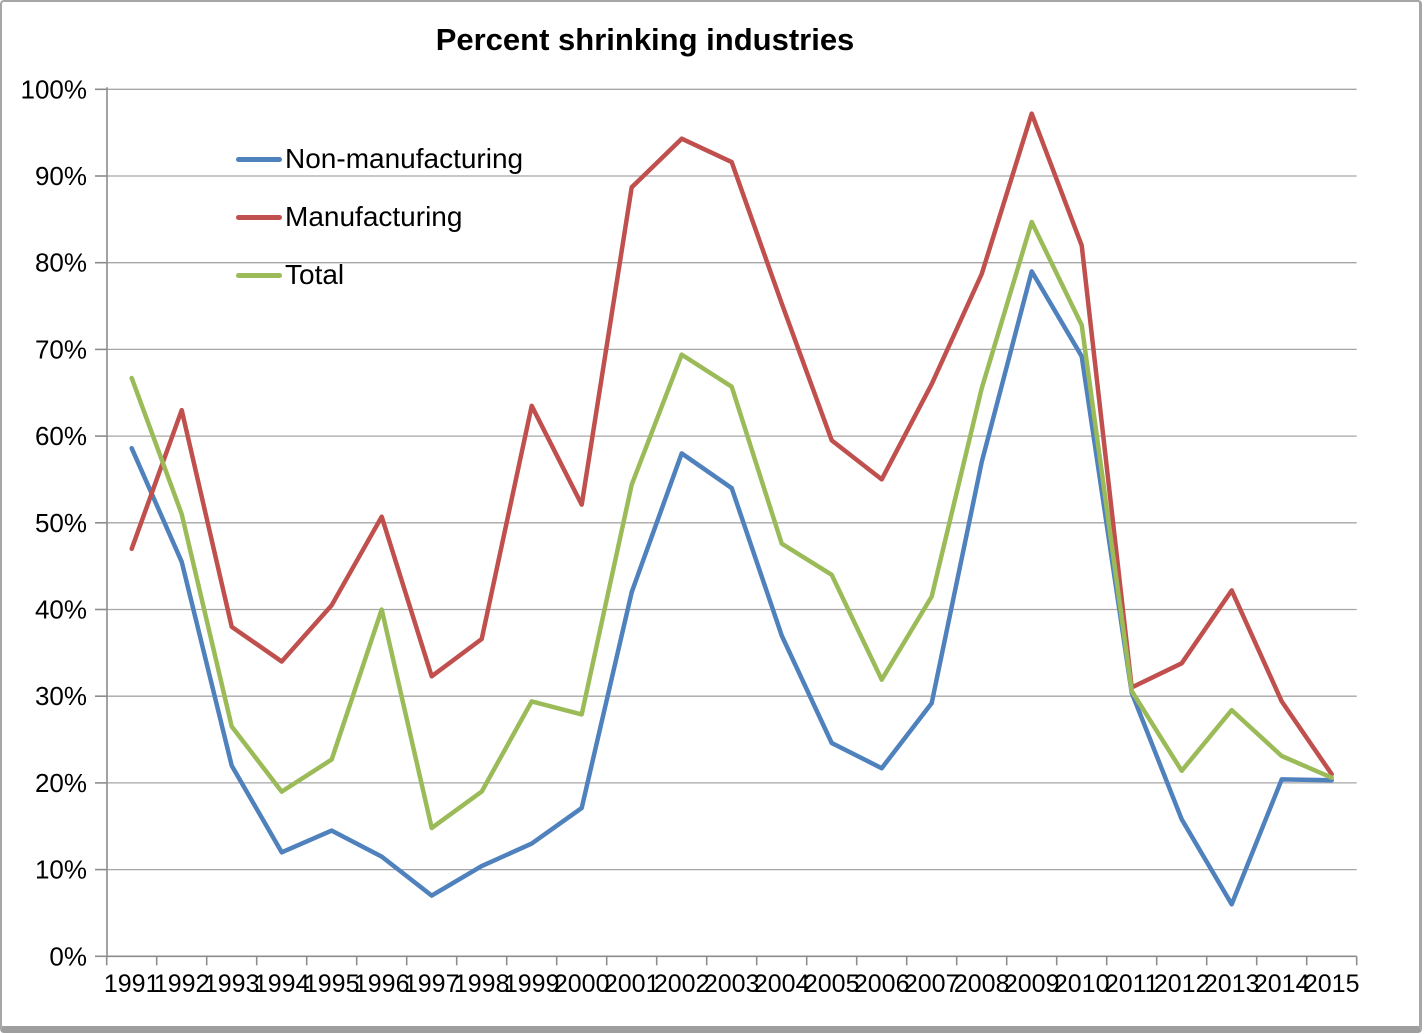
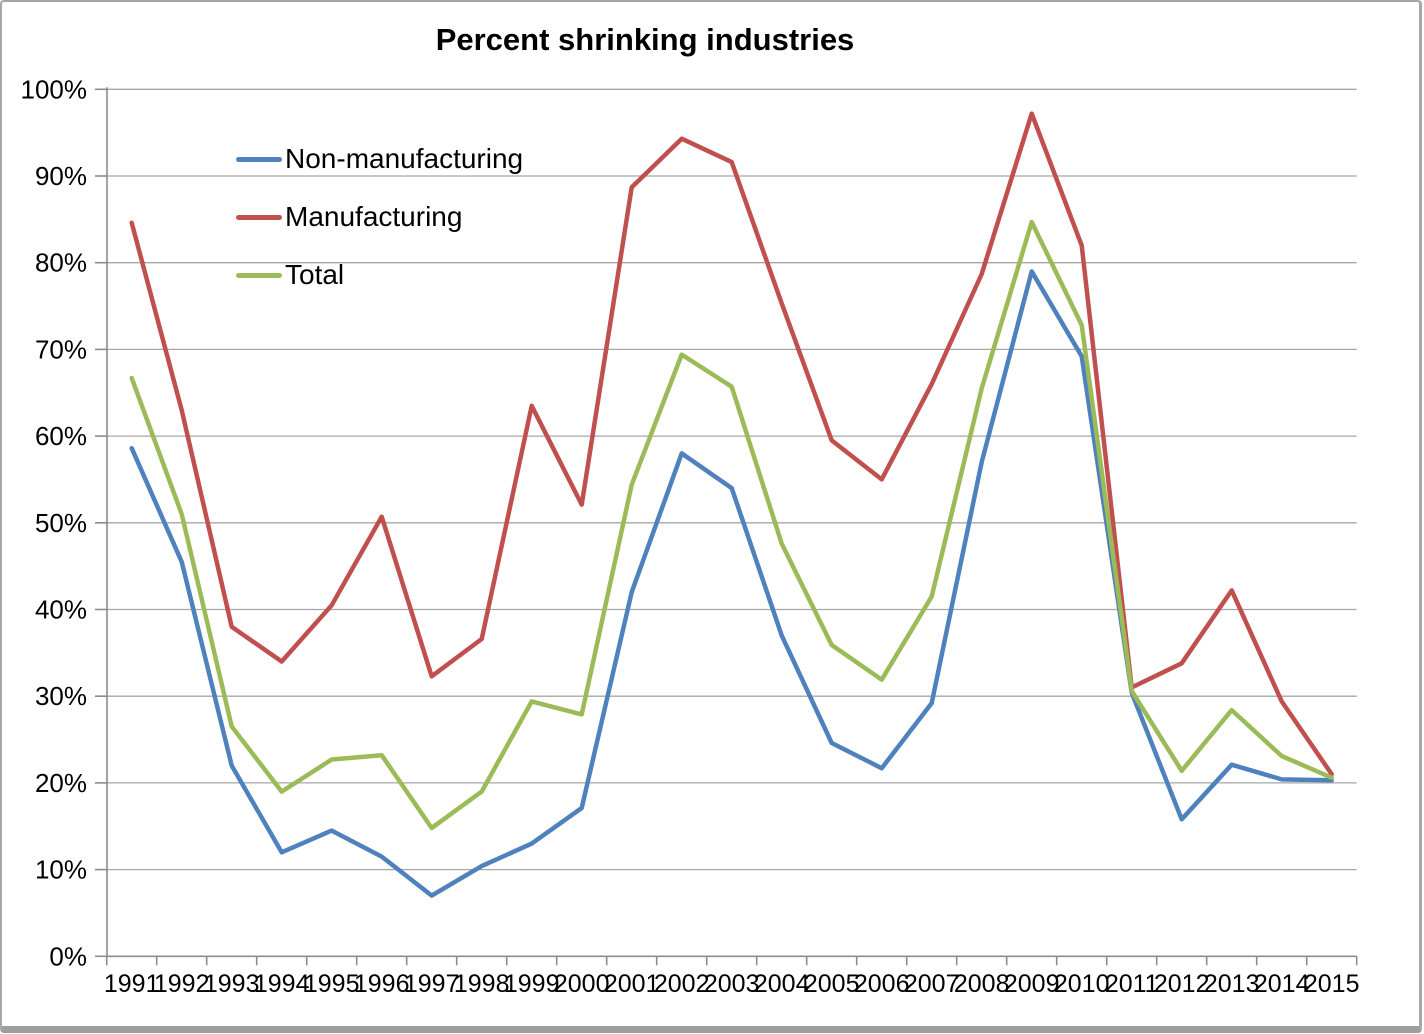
Manufacturing/1991: 47% -> 85%
Total/1996: 40% -> 23%
Total/2005: 44% -> 36%
Non-manufacturing/2013: 6% -> 22%
